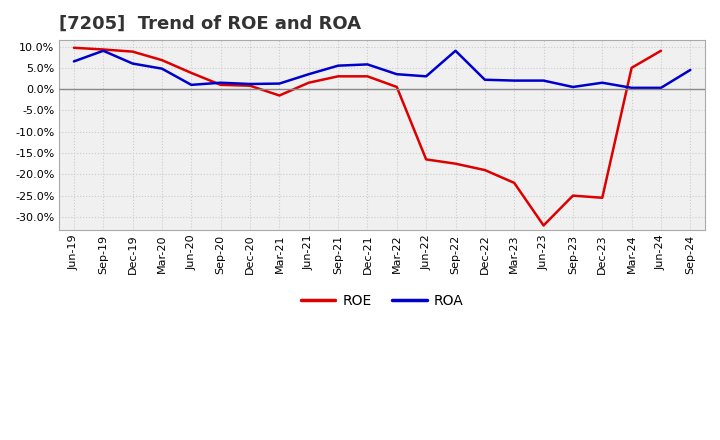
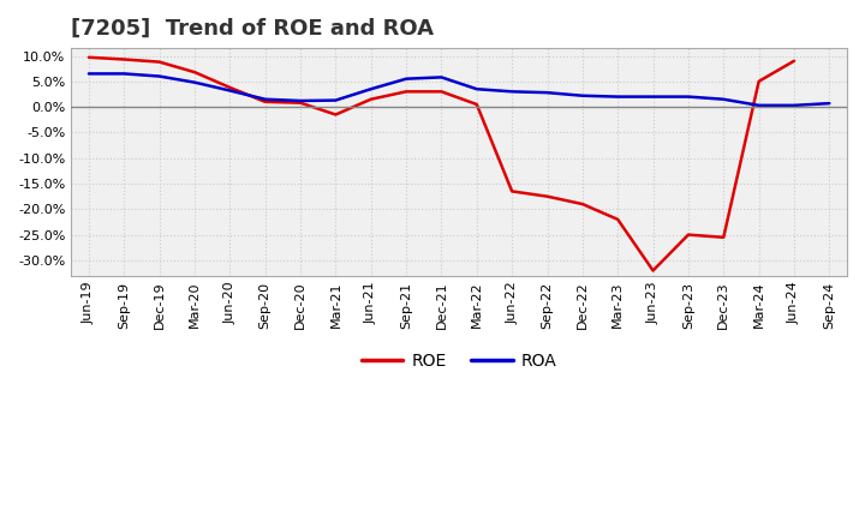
ROA/Sep-19: 9.0% -> 6.5%
ROA/Jun-20: 1.0% -> 3.2%
ROA/Sep-22: 9.0% -> 2.8%
ROA/Sep-23: 0.5% -> 2.0%
ROA/Sep-24: 4.5% -> 0.7%
